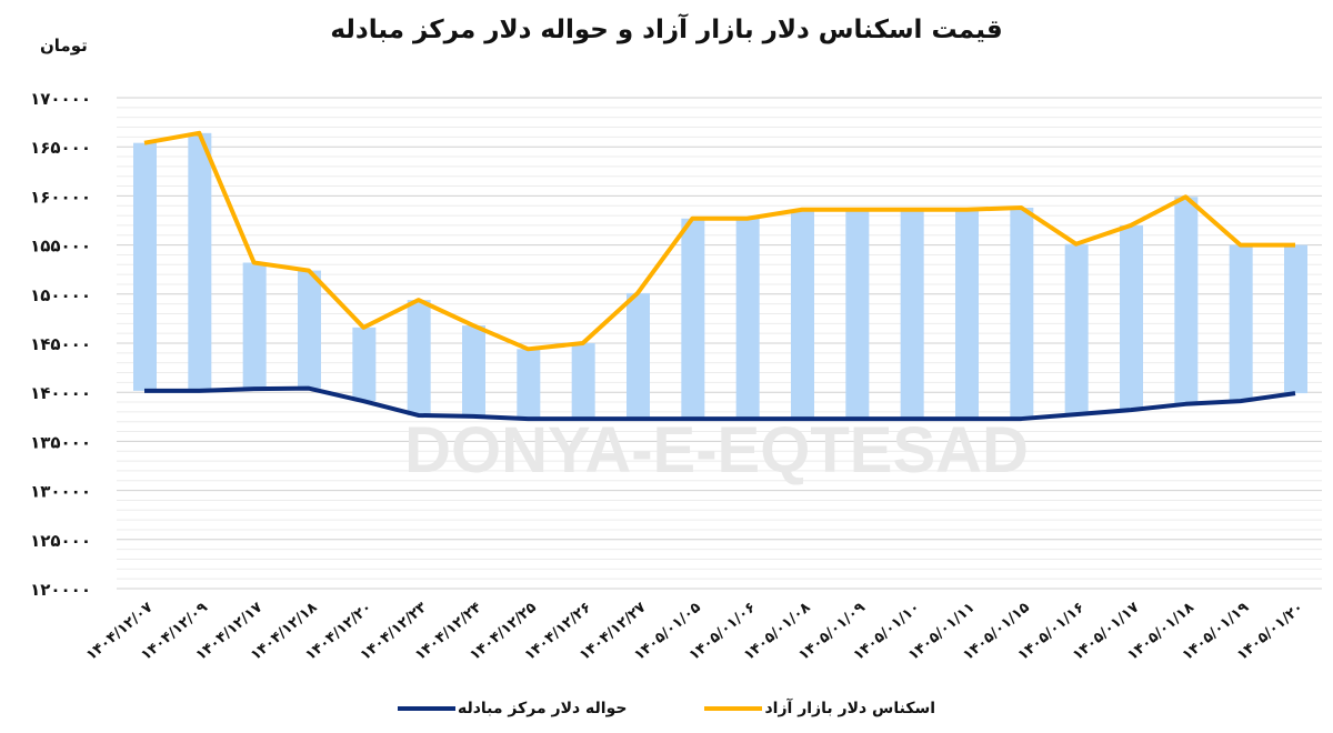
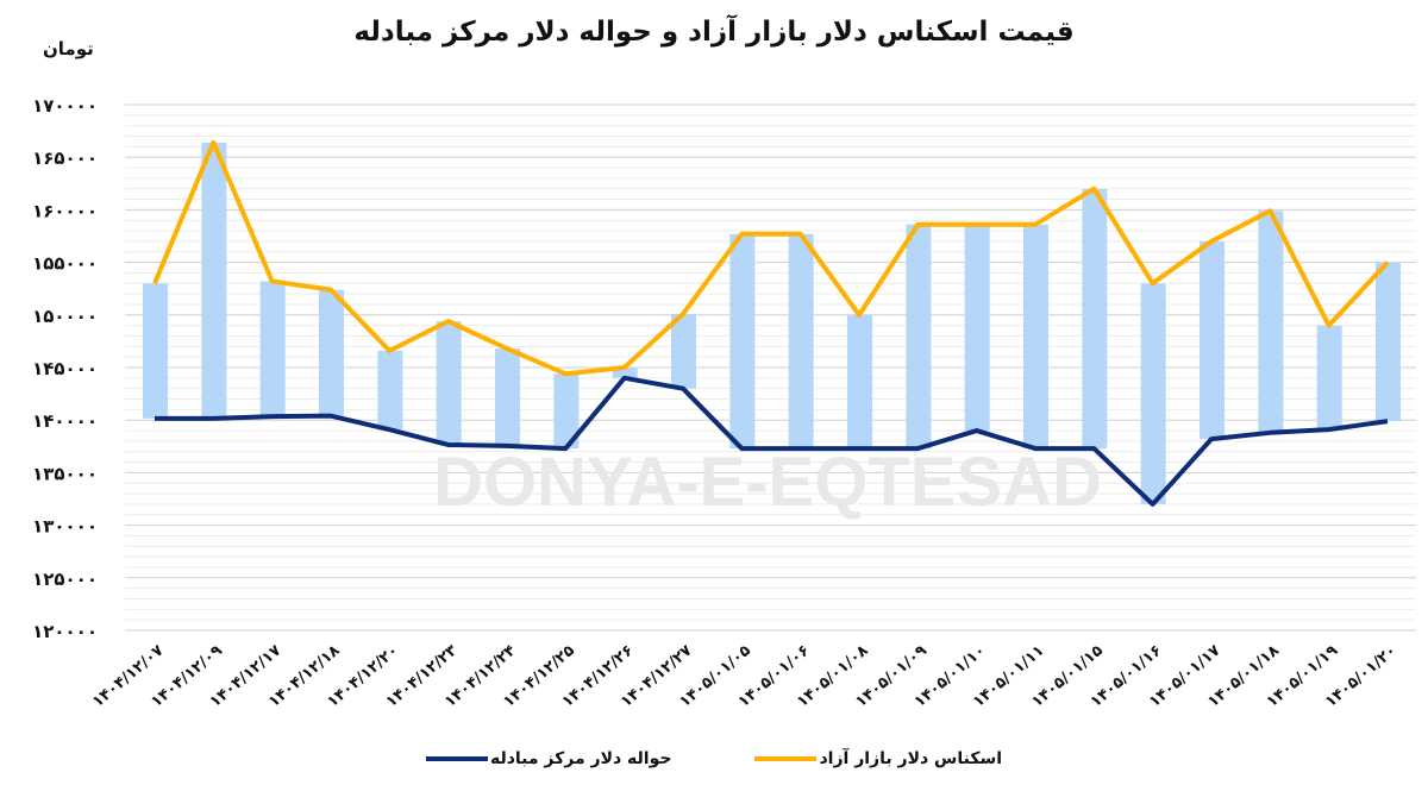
اسکناس دلار بازار آزاد/۱۴۰۴/۱۲/۰۷: 165000 -> 153000
حواله دلار مرکز مبادله/۱۴۰۴/۱۲/۲۶: 137000 -> 144000
حواله دلار مرکز مبادله/۱۴۰۴/۱۲/۲۷: 137000 -> 143000
اسکناس دلار بازار آزاد/۱۴۰۵/۰۱/۰۸: 159000 -> 150000
حواله دلار مرکز مبادله/۱۴۰۵/۰۱/۱۰: 137000 -> 139000
اسکناس دلار بازار آزاد/۱۴۰۵/۰۱/۱۵: 159000 -> 162000
اسکناس دلار بازار آزاد/۱۴۰۵/۰۱/۱۶: 155000 -> 153000
حواله دلار مرکز مبادله/۱۴۰۵/۰۱/۱۶: 138000 -> 132000
اسکناس دلار بازار آزاد/۱۴۰۵/۰۱/۱۹: 155000 -> 149000
